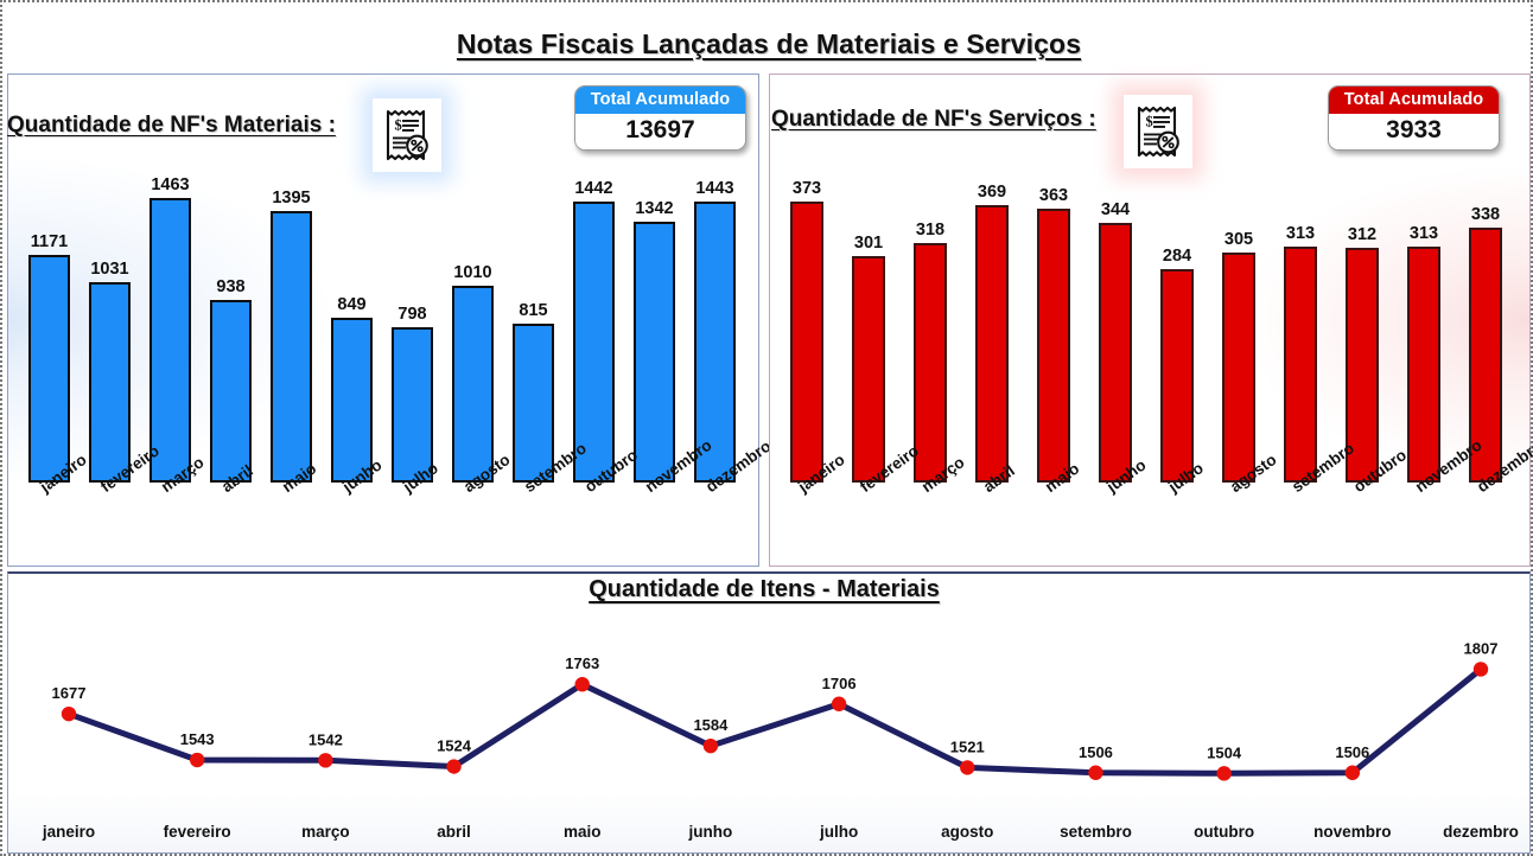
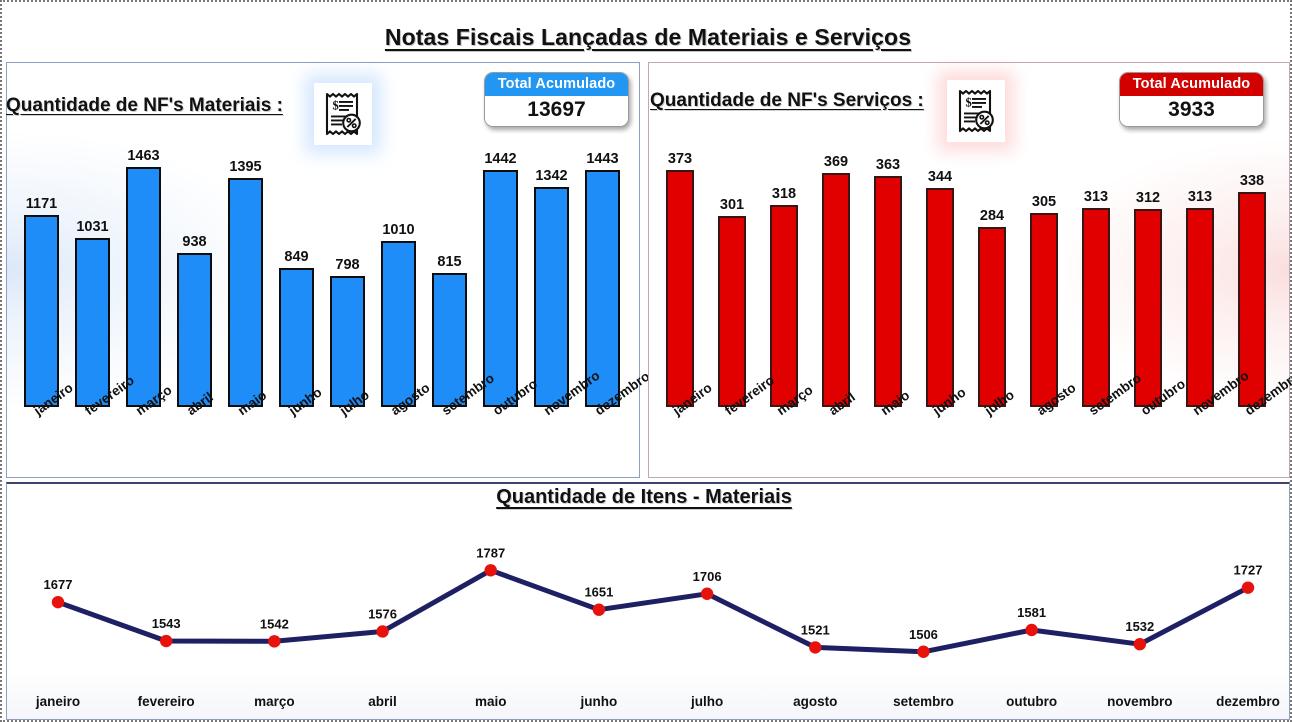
Quantidade de Itens - Materiais/abril: 1524 -> 1576
Quantidade de Itens - Materiais/maio: 1763 -> 1787
Quantidade de Itens - Materiais/junho: 1584 -> 1651
Quantidade de Itens - Materiais/outubro: 1504 -> 1581
Quantidade de Itens - Materiais/novembro: 1506 -> 1532
Quantidade de Itens - Materiais/dezembro: 1807 -> 1727
